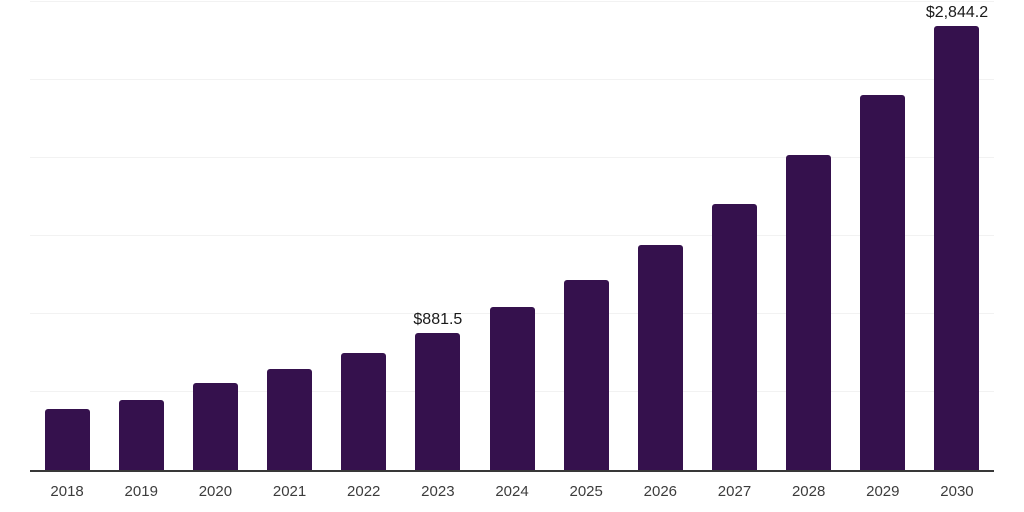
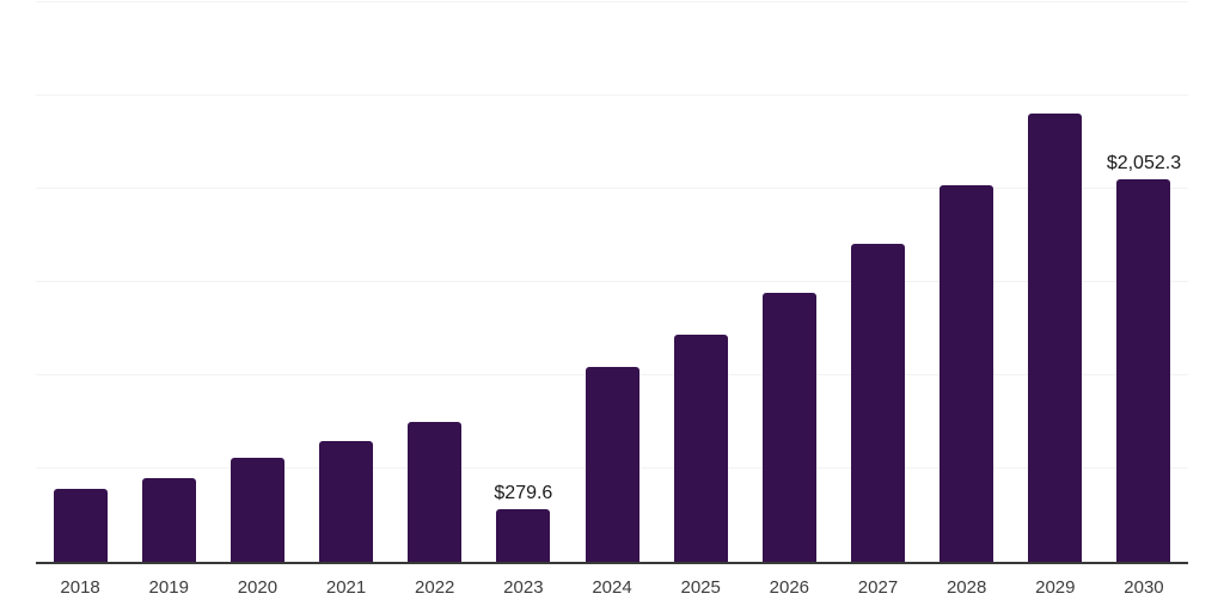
2023: $881.5 -> $279.6
2030: $2,844.2 -> $2,052.3
